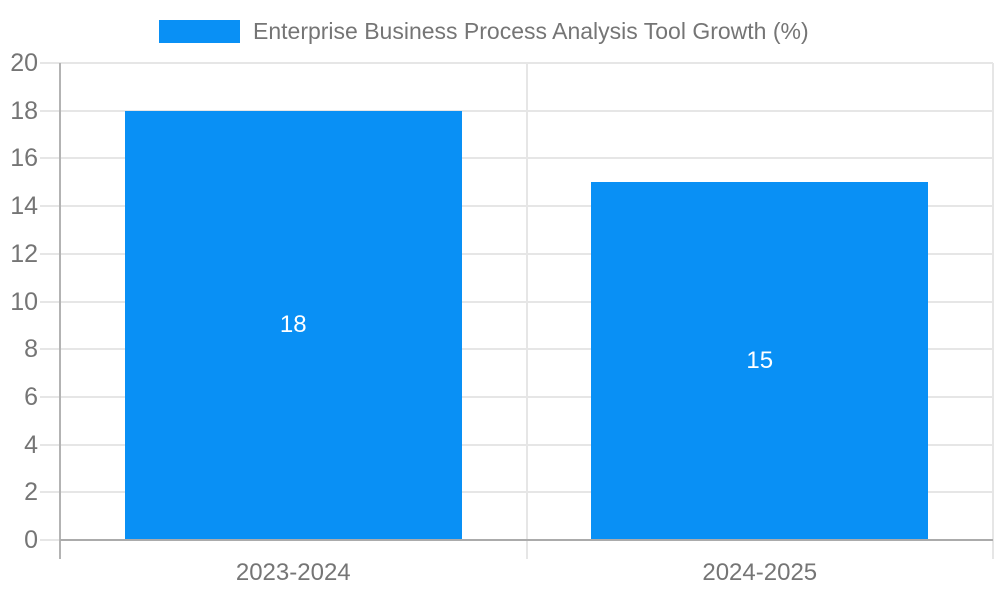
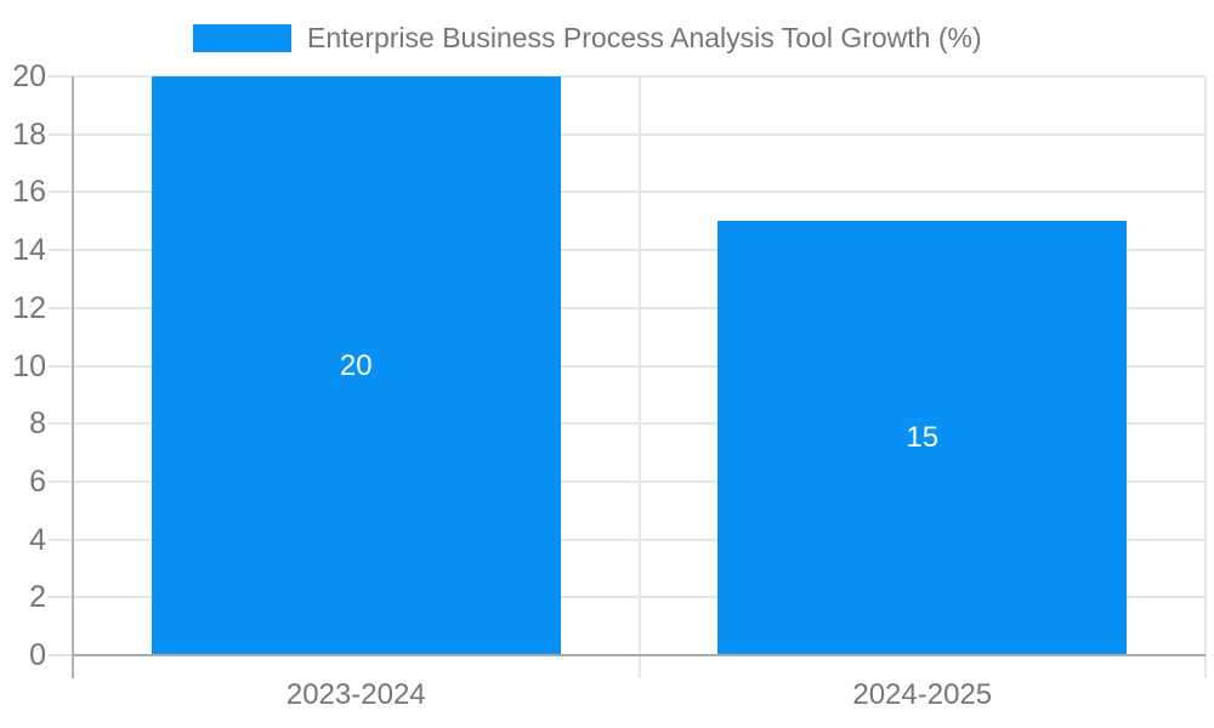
2023-2024: 18 -> 20
